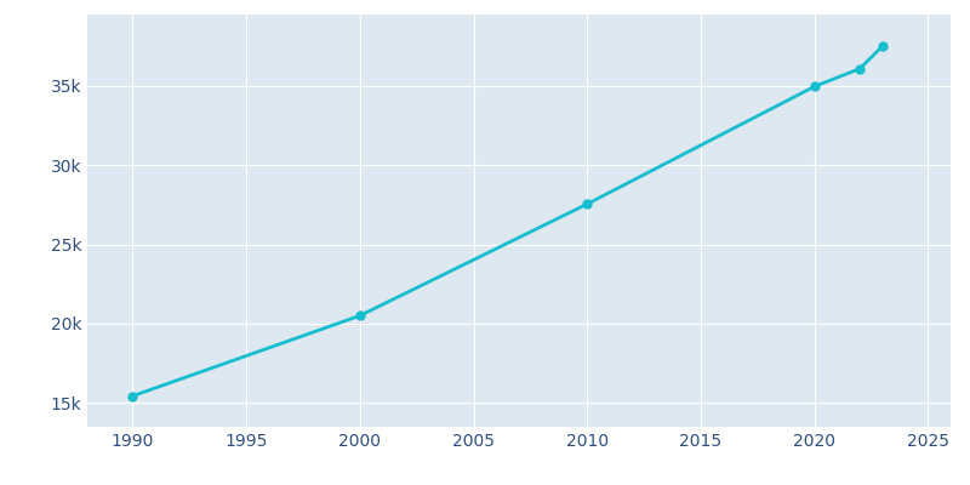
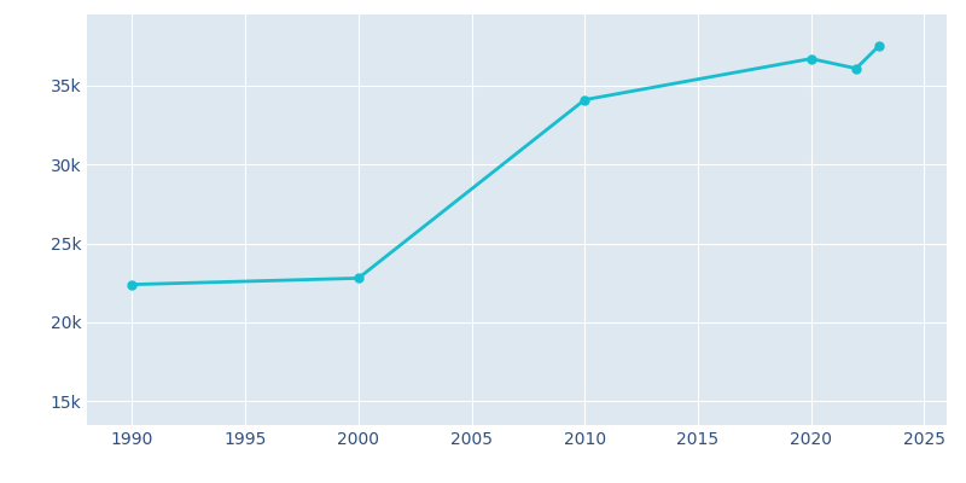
1990: 15.4k -> 22.4k
2000: 20.5k -> 22.8k
2010: 27.5k -> 34.1k
2020: 35.0k -> 36.7k
